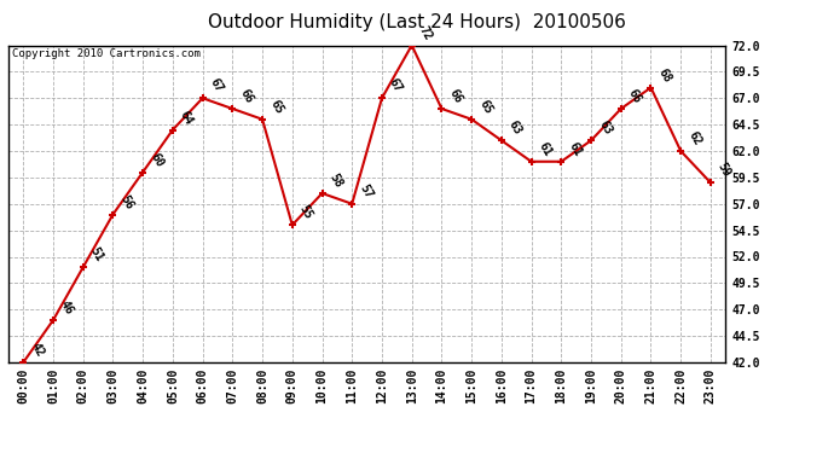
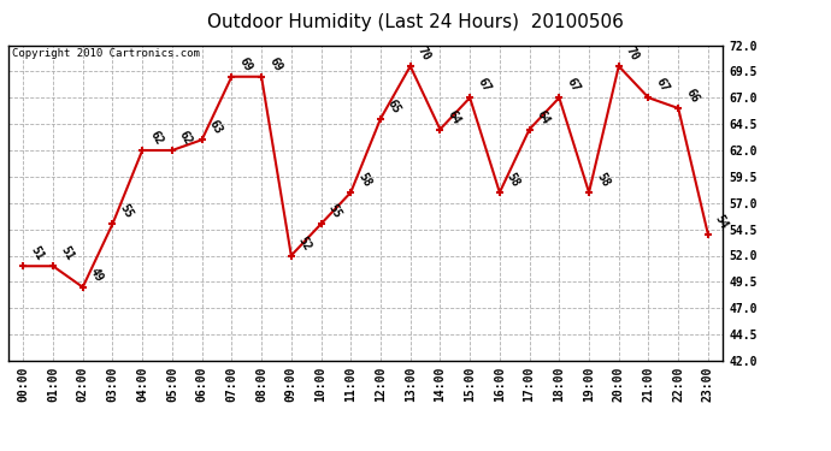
00:00: 42 -> 51
01:00: 46 -> 51
02:00: 51 -> 49
03:00: 56 -> 55
04:00: 60 -> 62
05:00: 64 -> 62
06:00: 67 -> 63
07:00: 66 -> 69
08:00: 65 -> 69
09:00: 55 -> 52
10:00: 58 -> 55
11:00: 57 -> 58
12:00: 67 -> 65
13:00: 72 -> 70
14:00: 66 -> 64
15:00: 65 -> 67
16:00: 63 -> 58
17:00: 61 -> 64
18:00: 61 -> 67
19:00: 63 -> 58
20:00: 66 -> 70
21:00: 68 -> 67
22:00: 62 -> 66
23:00: 59 -> 54
